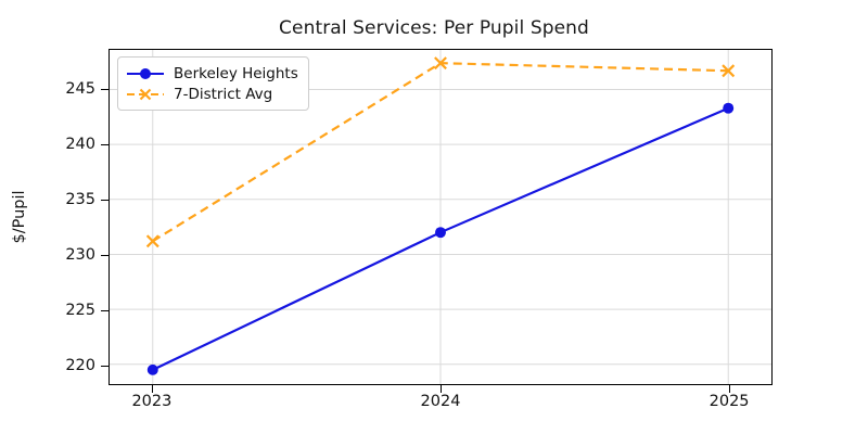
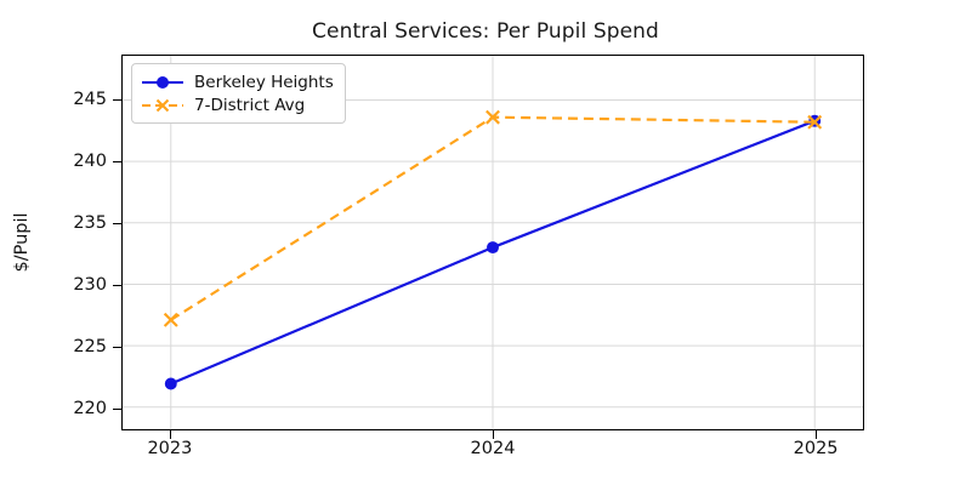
Berkeley Heights/2023: 219.5 -> 221.9
7-District Avg/2023: 231.2 -> 227.1
Berkeley Heights/2024: 232.0 -> 233.0
7-District Avg/2024: 247.4 -> 243.6
7-District Avg/2025: 246.7 -> 243.2
